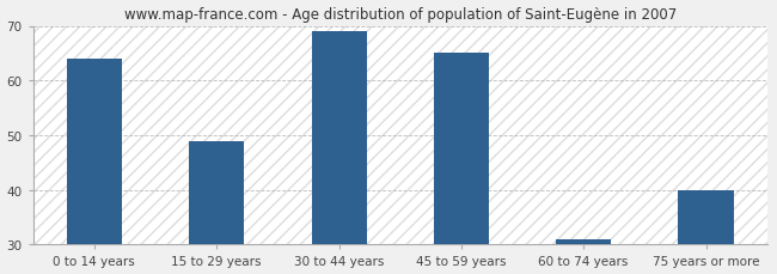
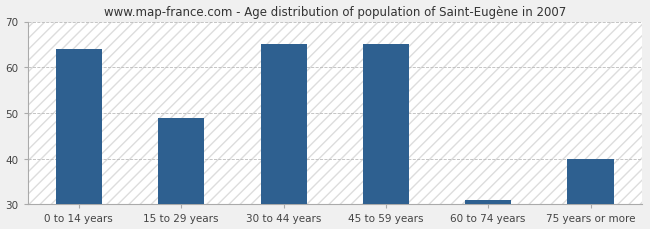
30 to 44 years: 69 -> 65
